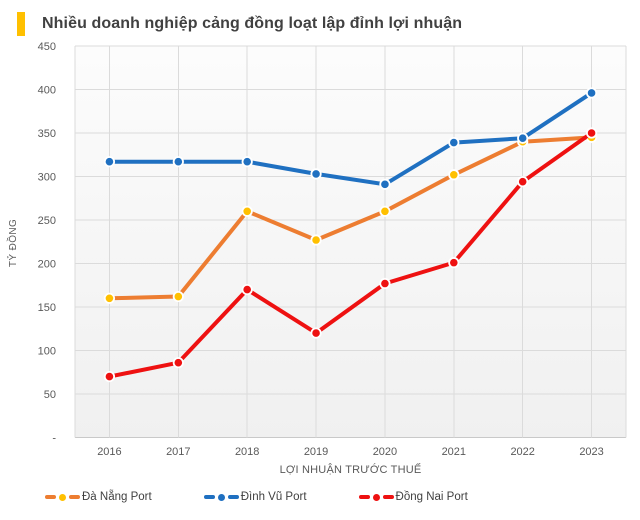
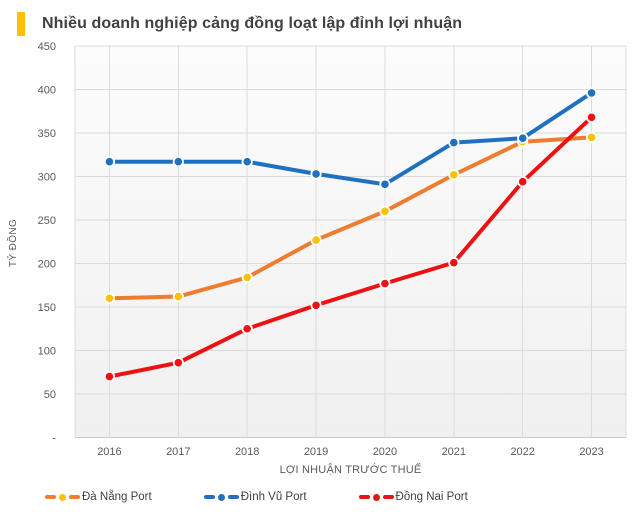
Đà Nẵng Port/2018: 260 -> 180
Đồng Nai Port/2018: 170 -> 120
Đồng Nai Port/2019: 120 -> 150
Đồng Nai Port/2023: 350 -> 370
